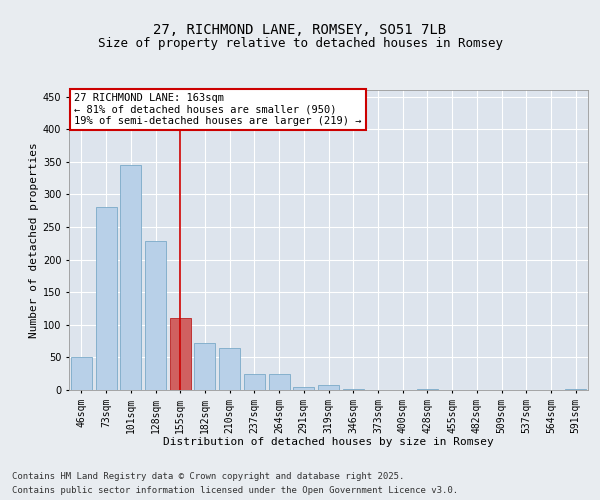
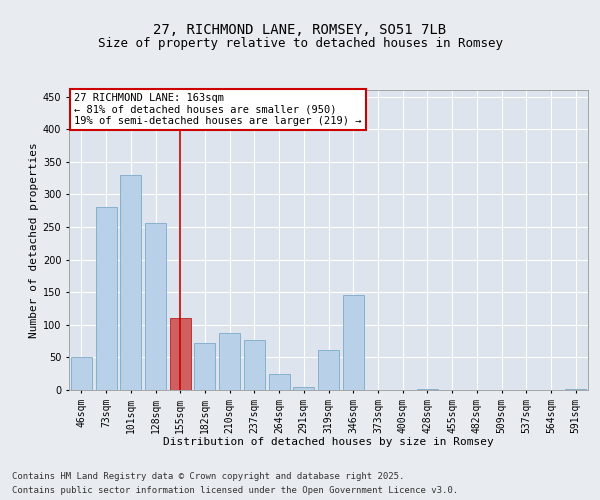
101sqm: 345 -> 330
128sqm: 228 -> 256
210sqm: 65 -> 88
237sqm: 25 -> 76
319sqm: 7 -> 62
346sqm: 2 -> 146
